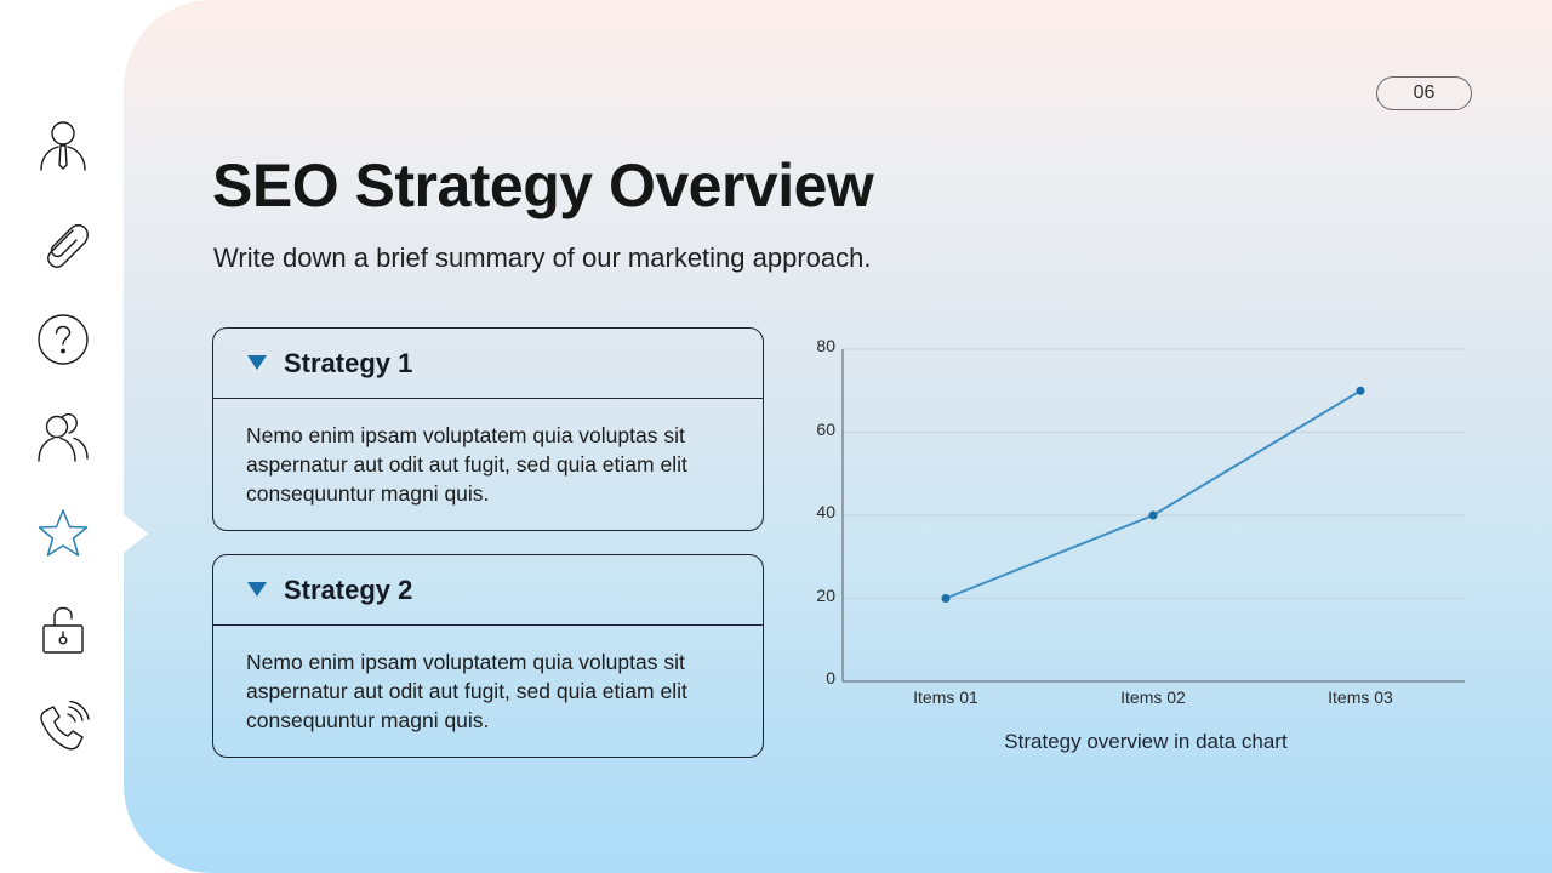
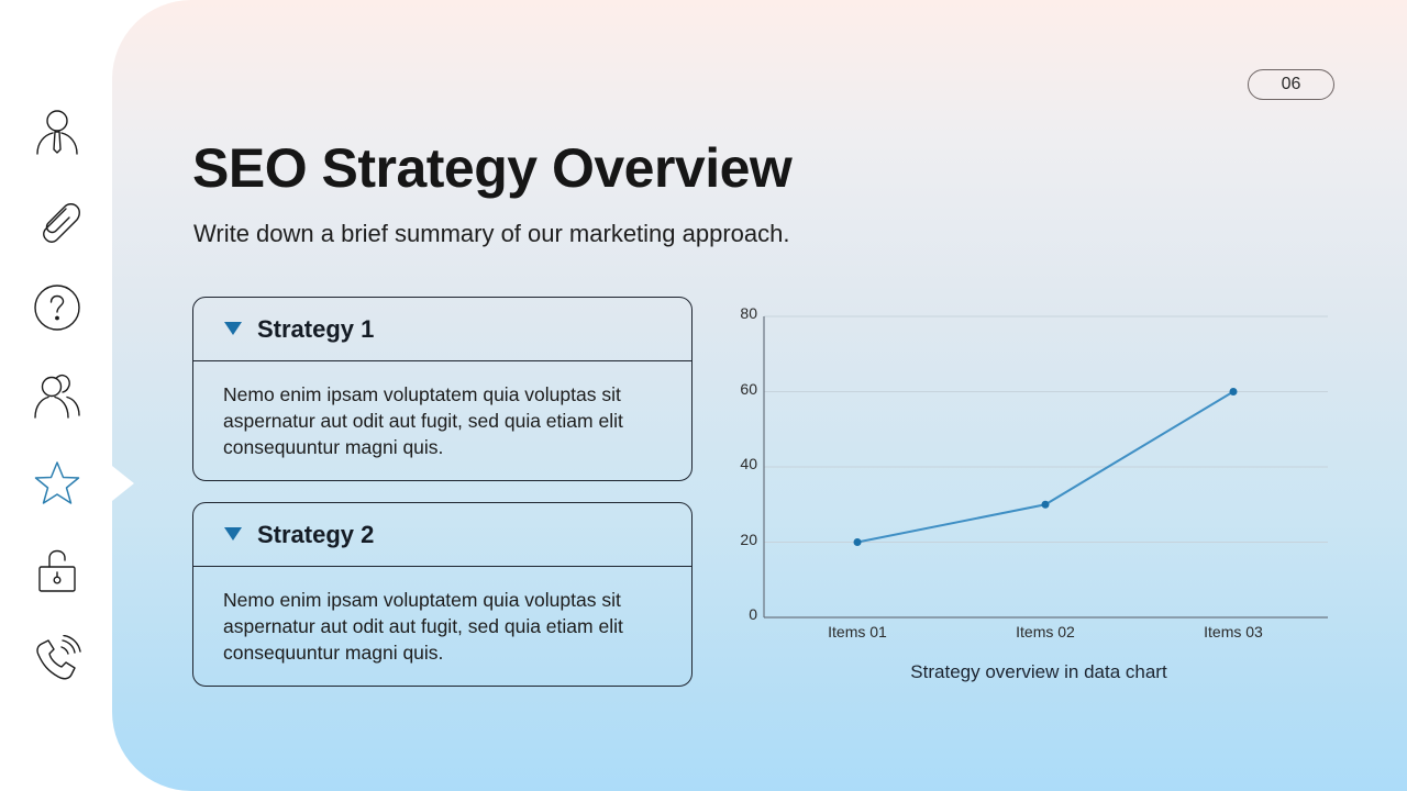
Items 02: 40 -> 30
Items 03: 70 -> 60
